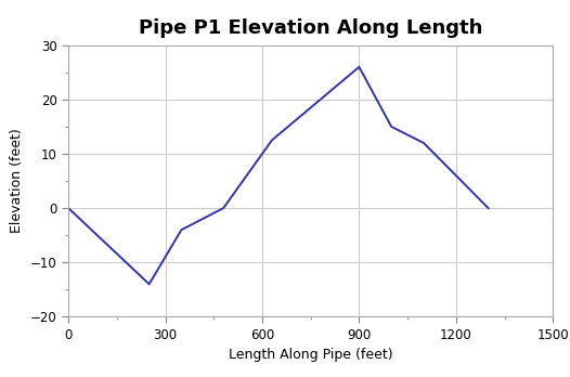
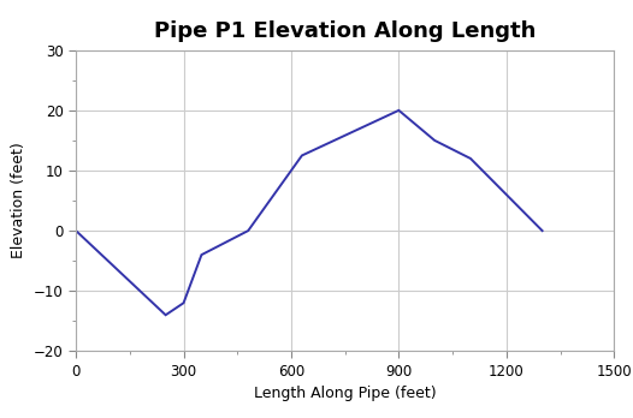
300: -9.0 -> -12.0
900: 26.0 -> 20.0
